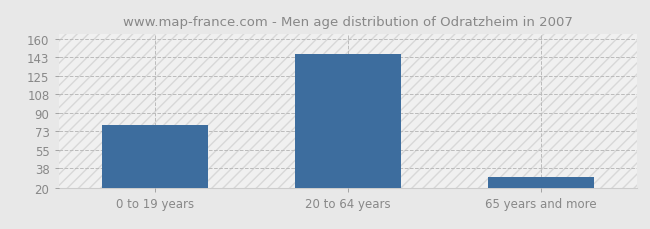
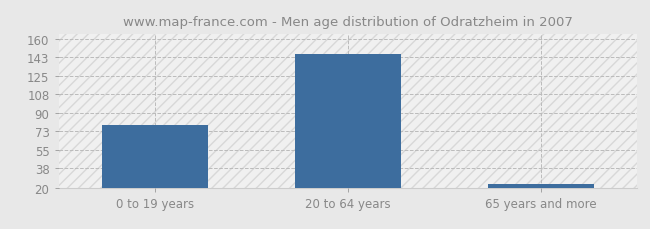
65 years and more: 30 -> 23
